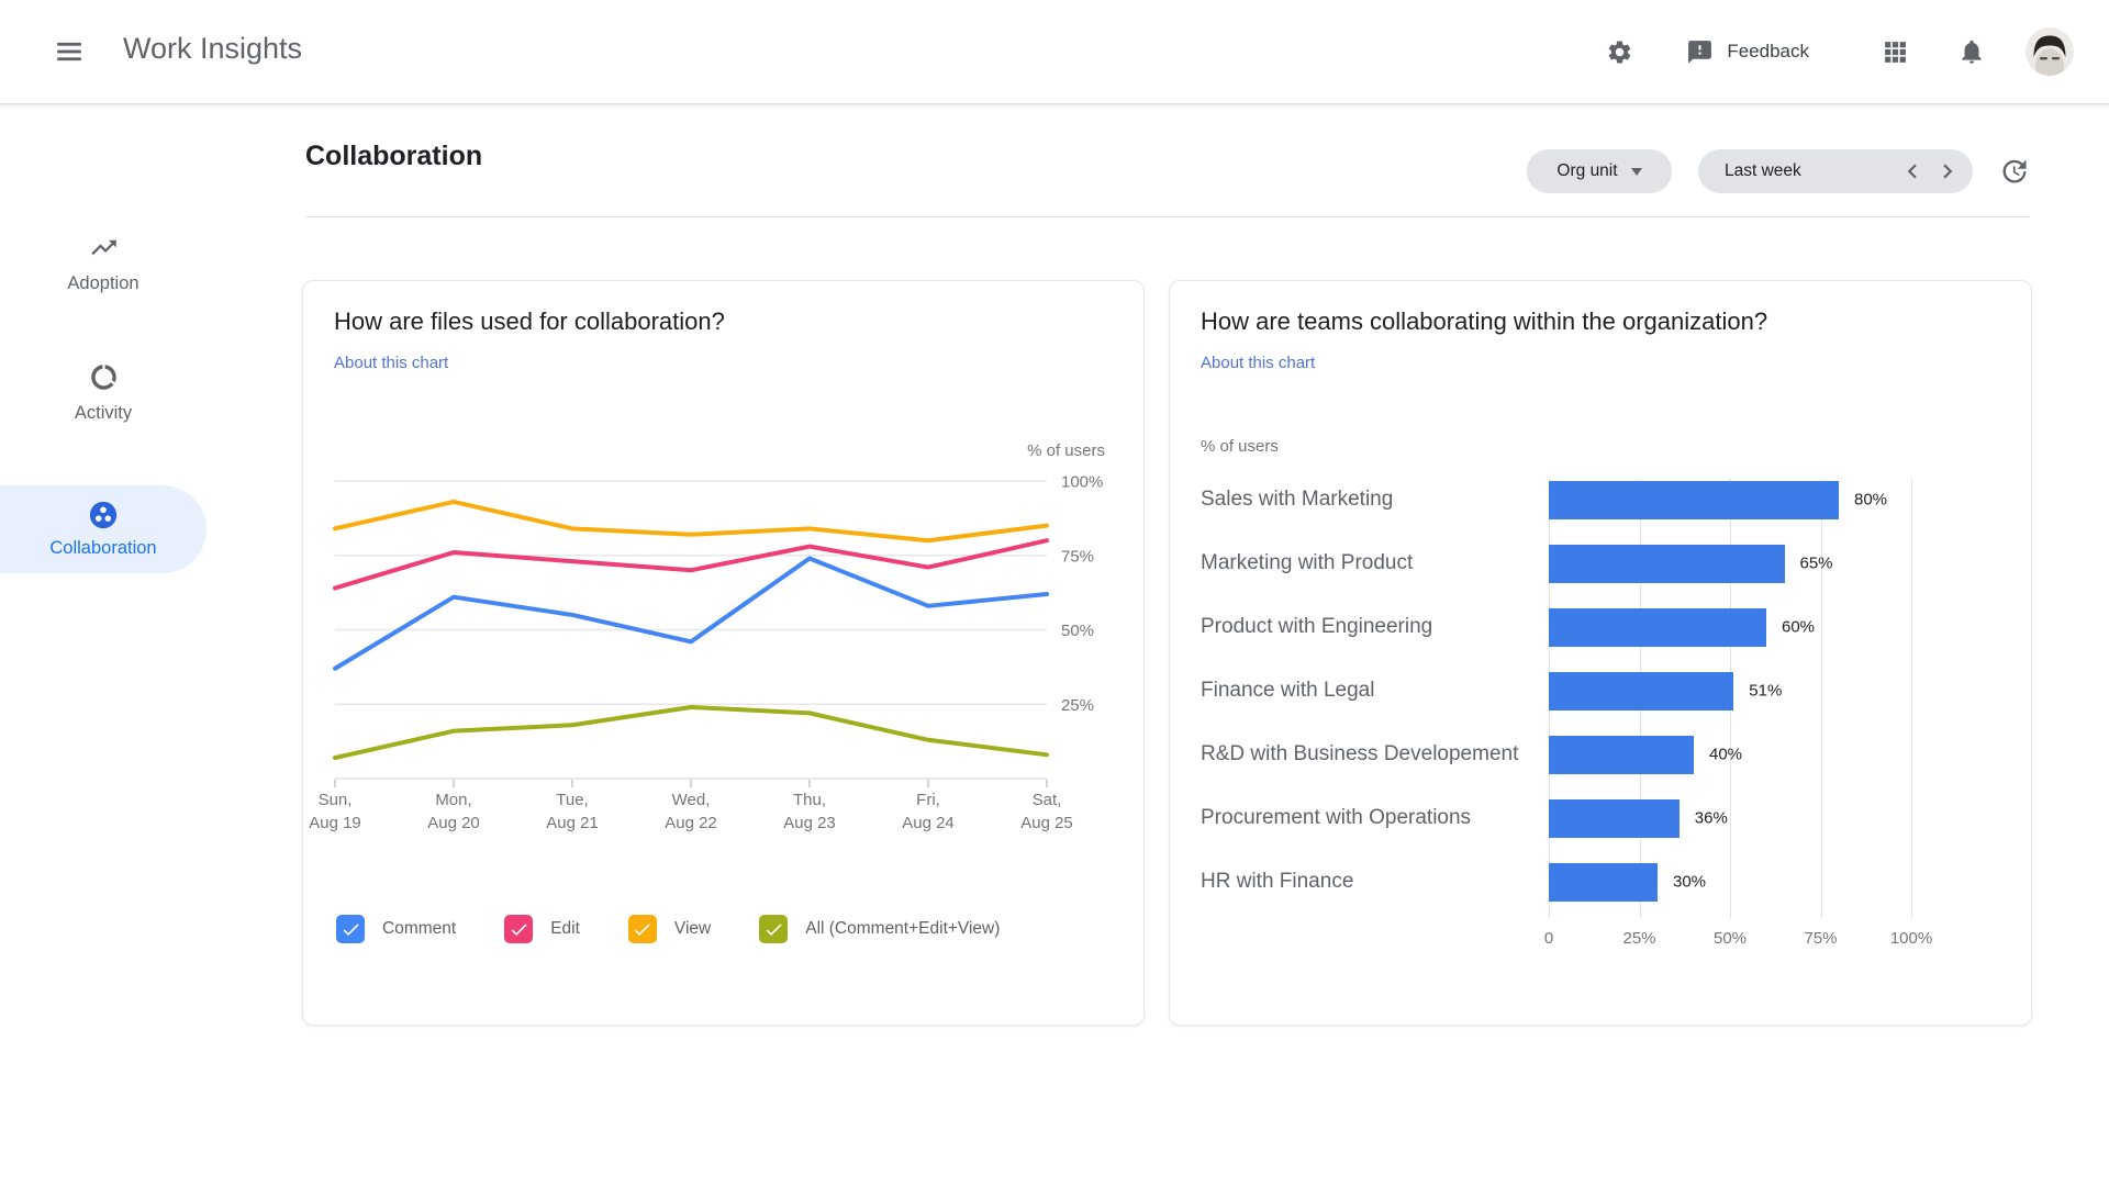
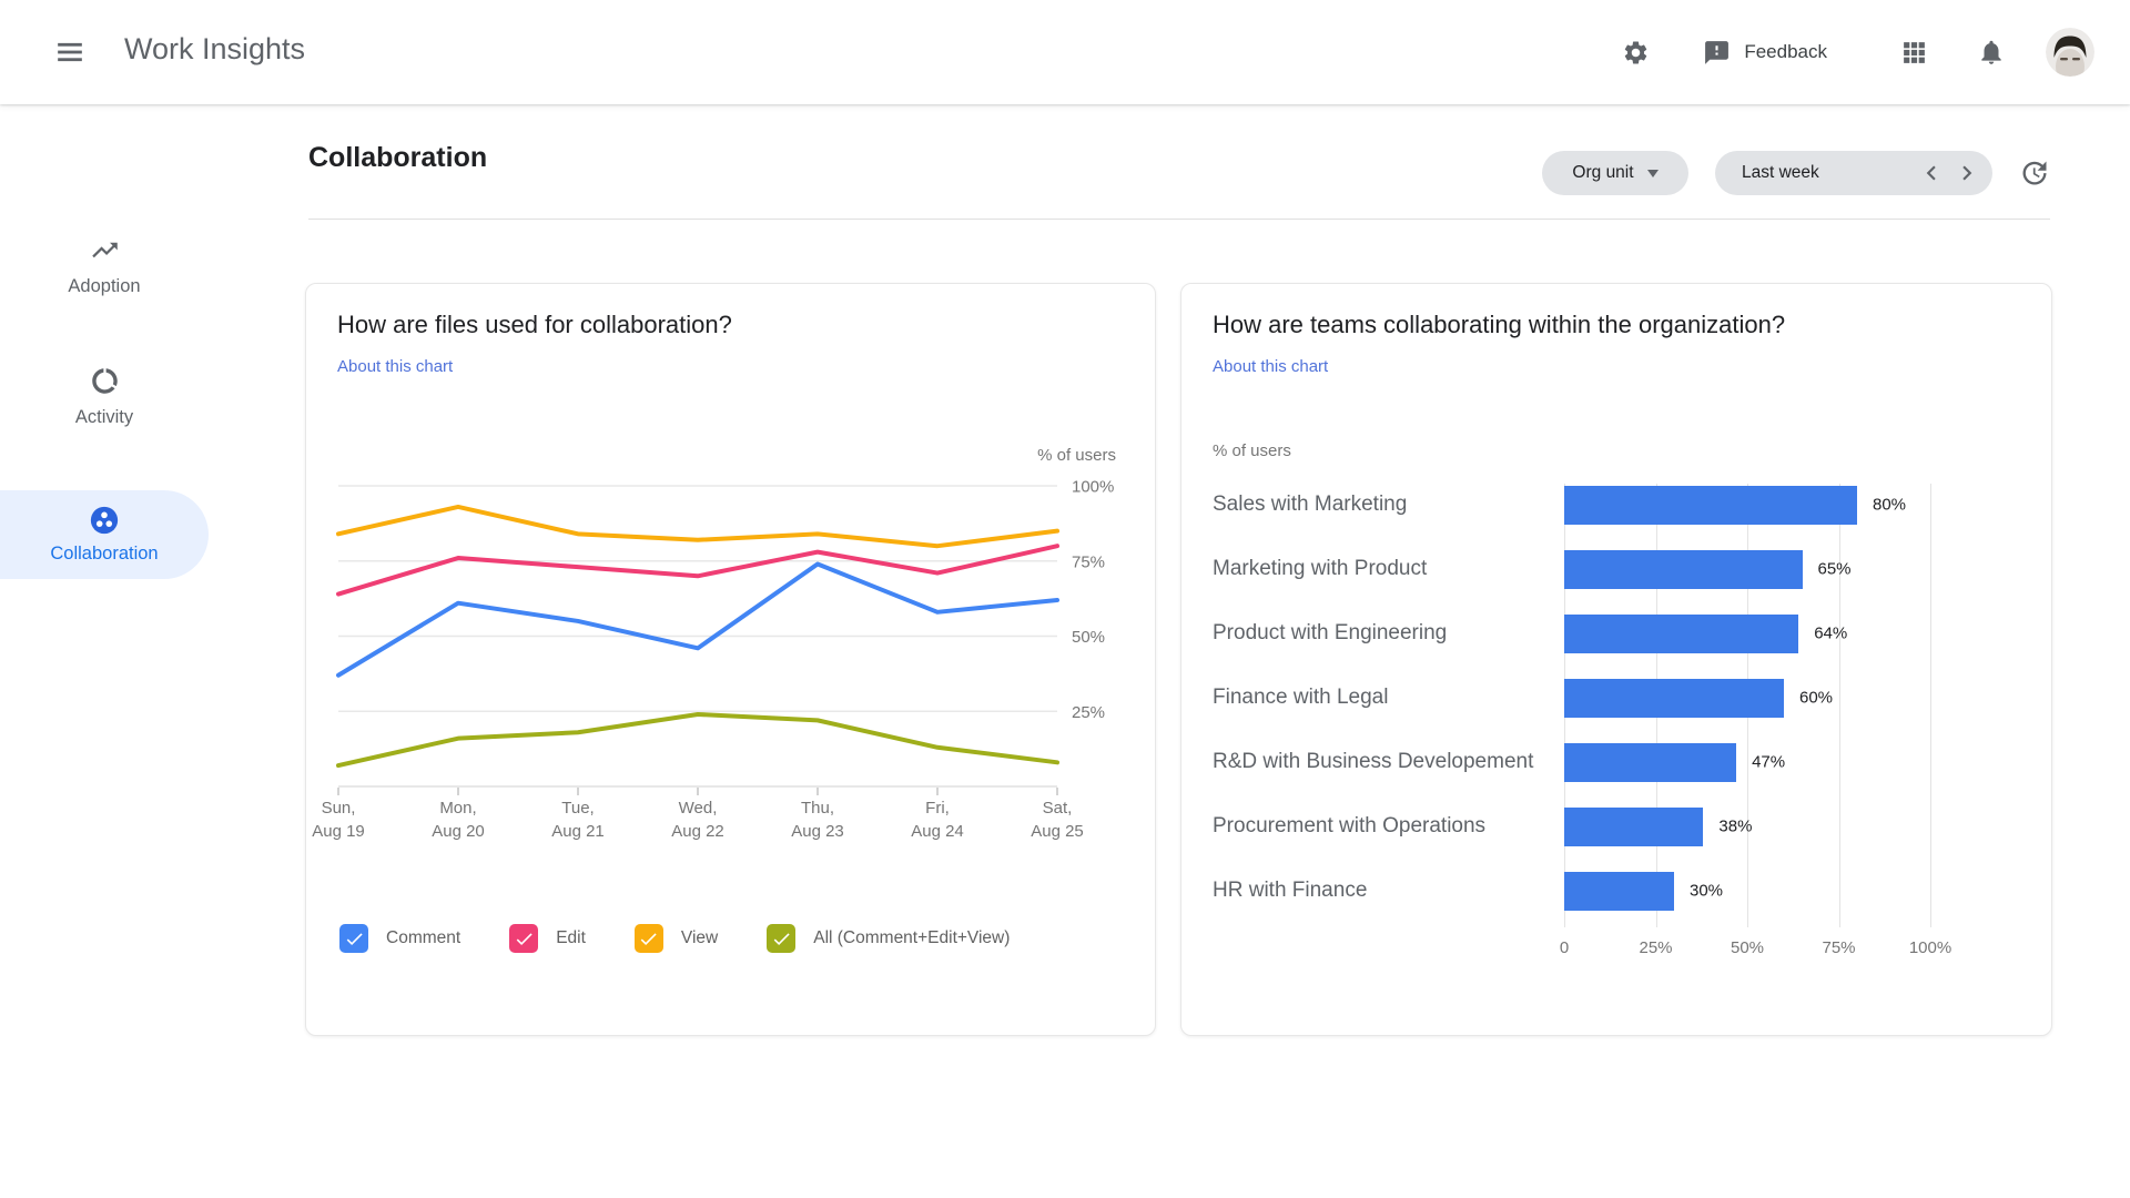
How are teams collaborating within the organization?/Product with Engineering: 60% -> 64%
How are teams collaborating within the organization?/Finance with Legal: 51% -> 60%
How are teams collaborating within the organization?/R&D with Business Developement: 40% -> 47%
How are teams collaborating within the organization?/Procurement with Operations: 36% -> 38%
